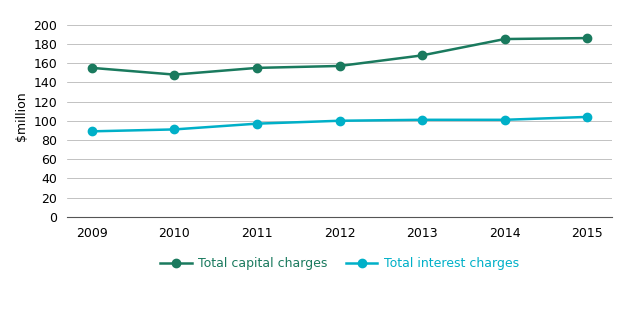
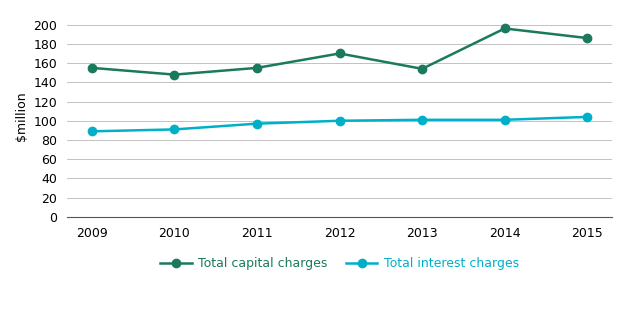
Total capital charges/2012: 157 -> 170
Total capital charges/2013: 168 -> 154
Total capital charges/2014: 185 -> 196
